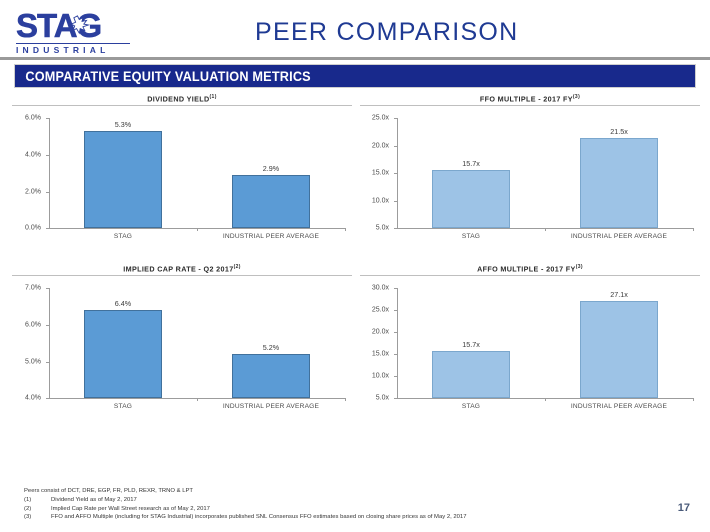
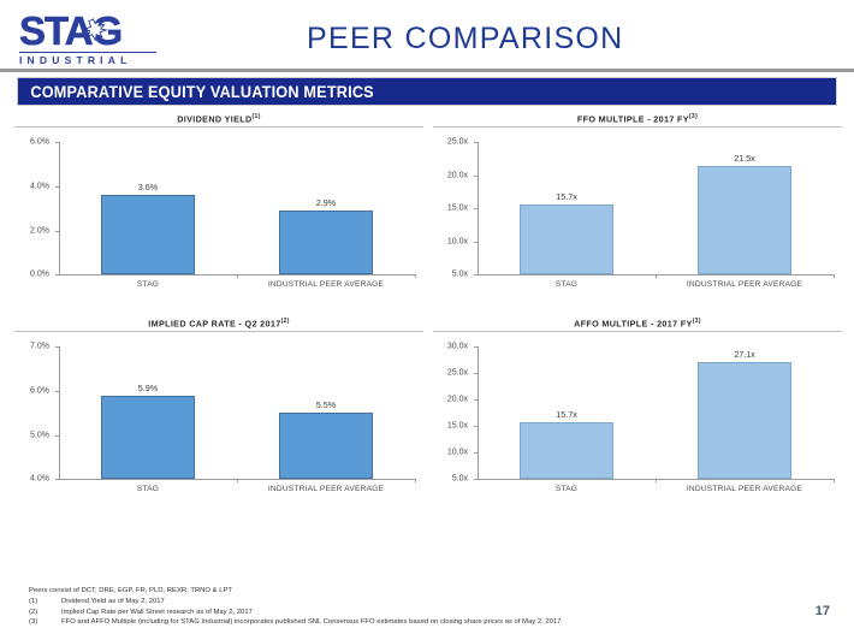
DIVIDEND YIELD/STAG: 5.3% -> 3.6%
IMPLIED CAP RATE - Q2 2017/STAG: 6.4% -> 5.9%
IMPLIED CAP RATE - Q2 2017/INDUSTRIAL PEER AVERAGE: 5.2% -> 5.5%
